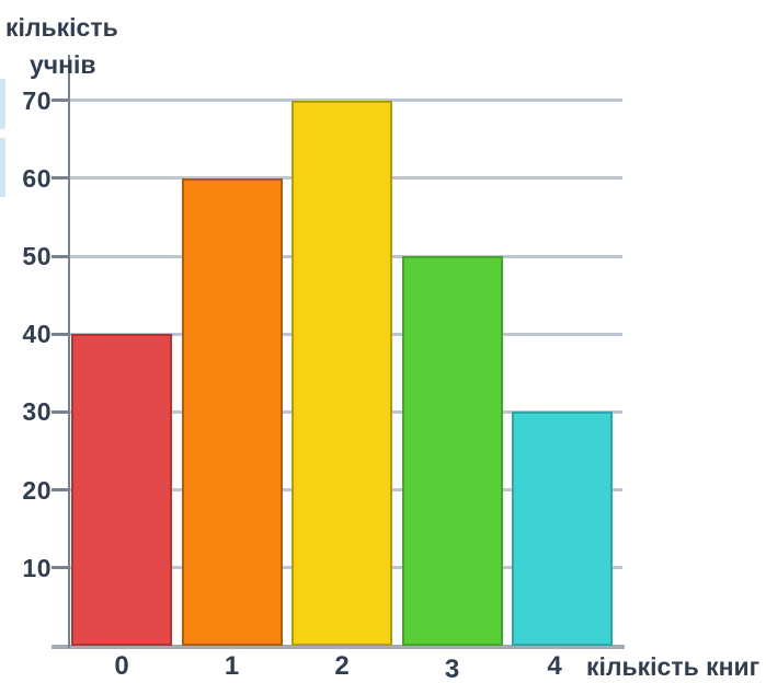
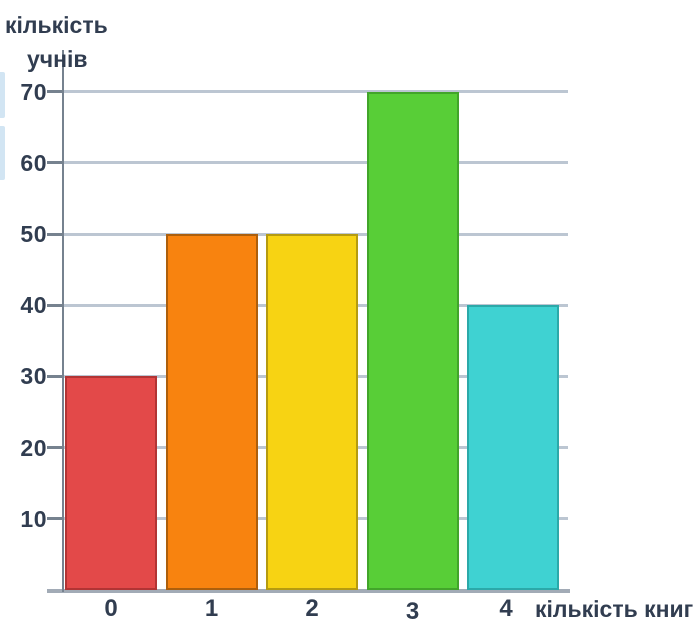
0: 40 -> 30
1: 60 -> 50
2: 70 -> 50
3: 50 -> 70
4: 30 -> 40
